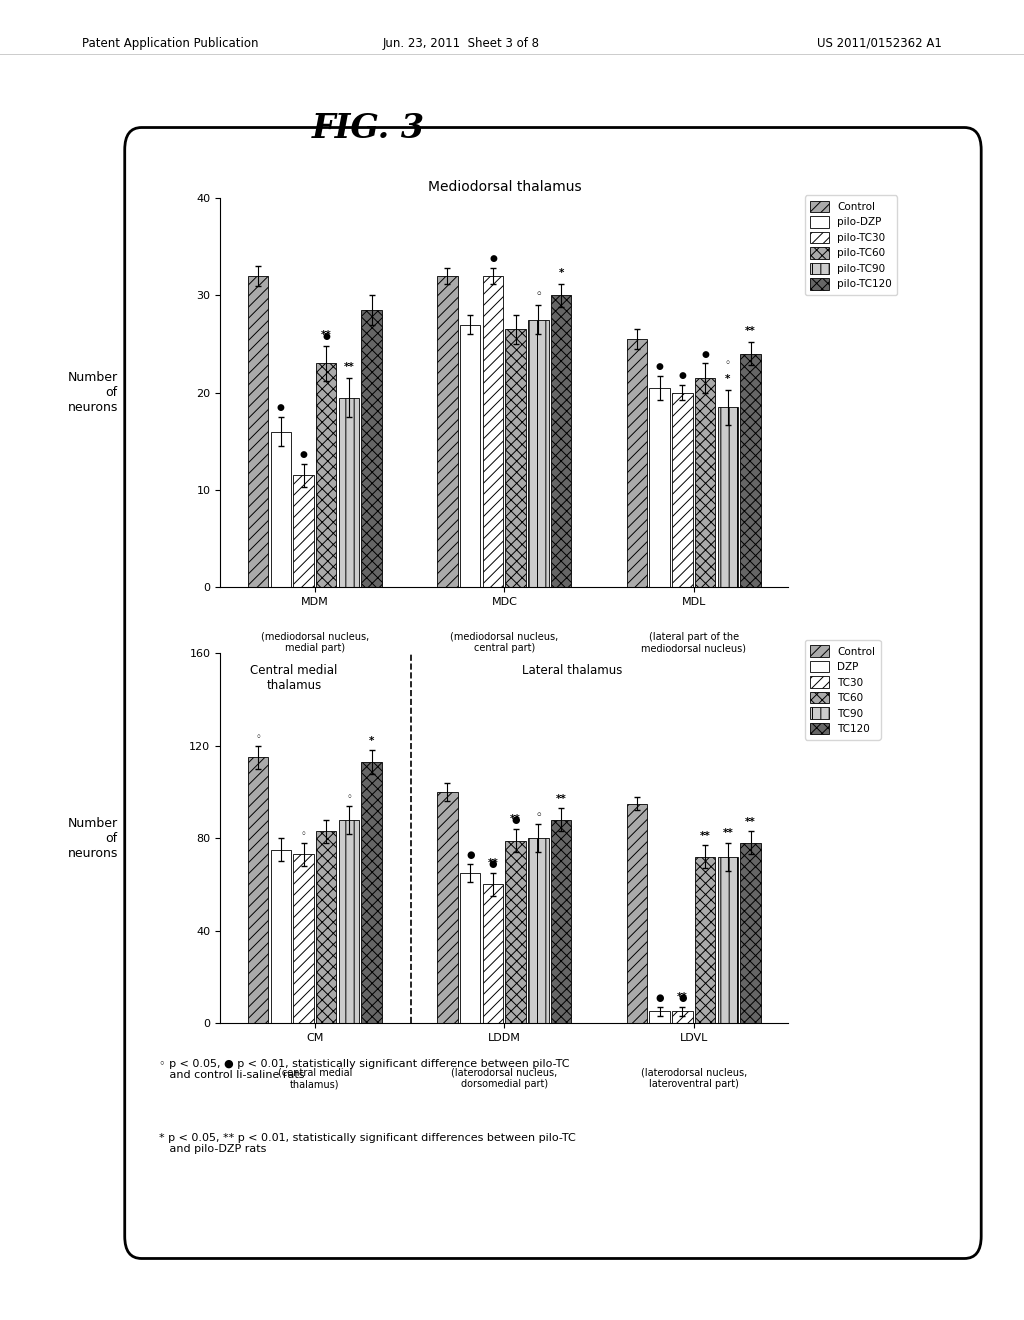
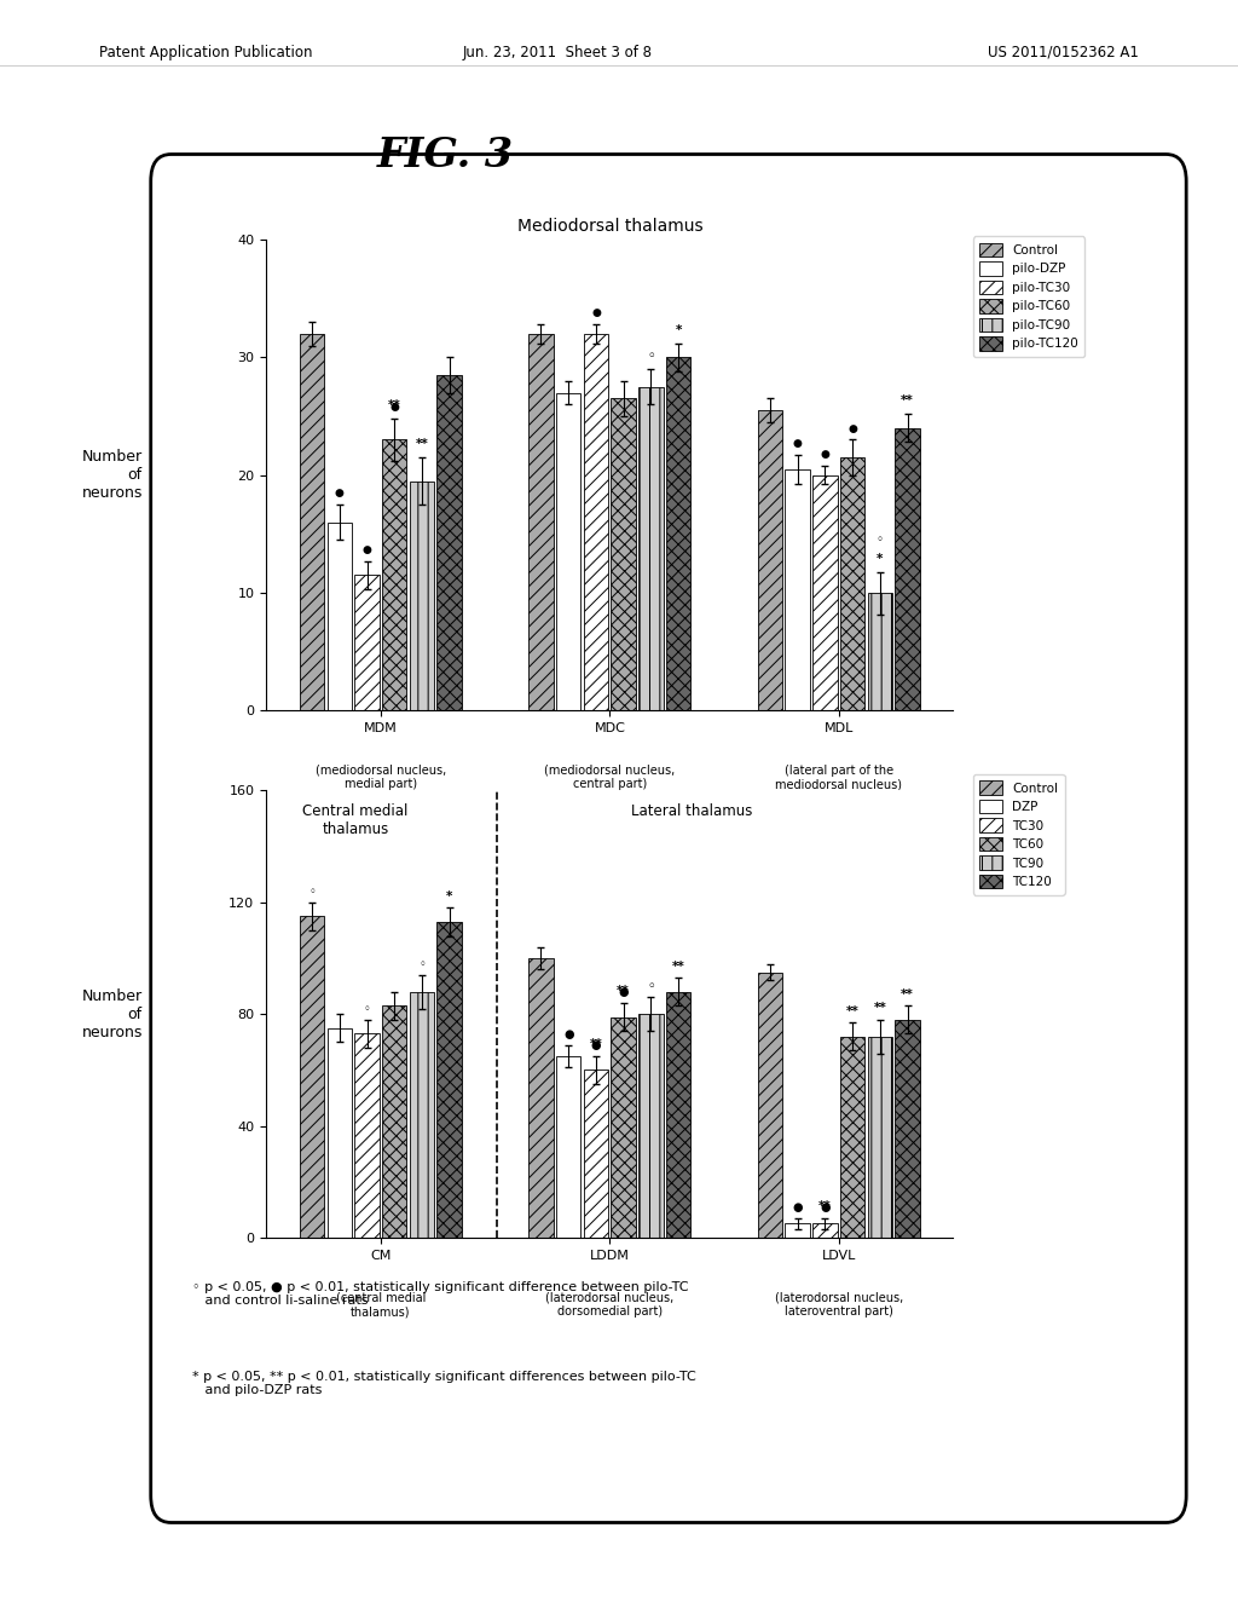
Mediodorsal thalamus/pilo-TC90/MDL: 18.5 -> 10.0
